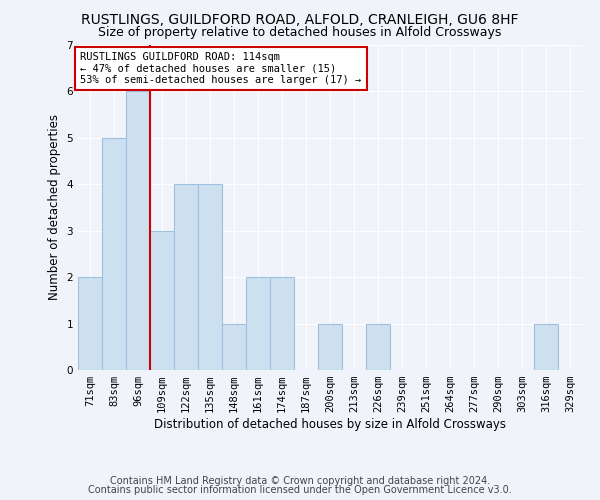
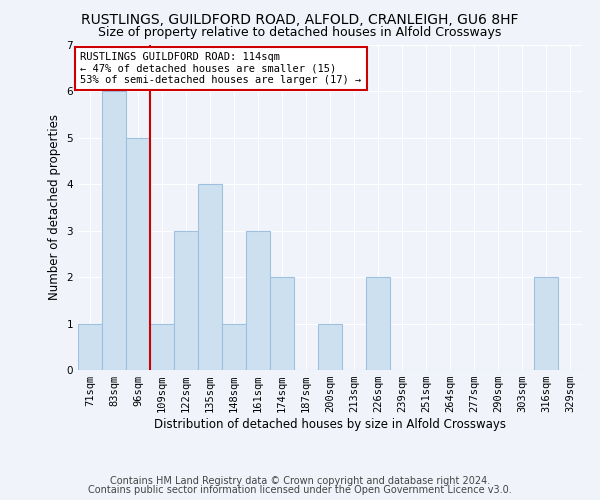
71sqm: 2 -> 1
83sqm: 5 -> 6
96sqm: 6 -> 5
109sqm: 3 -> 1
122sqm: 4 -> 3
161sqm: 2 -> 3
226sqm: 1 -> 2
316sqm: 1 -> 2
